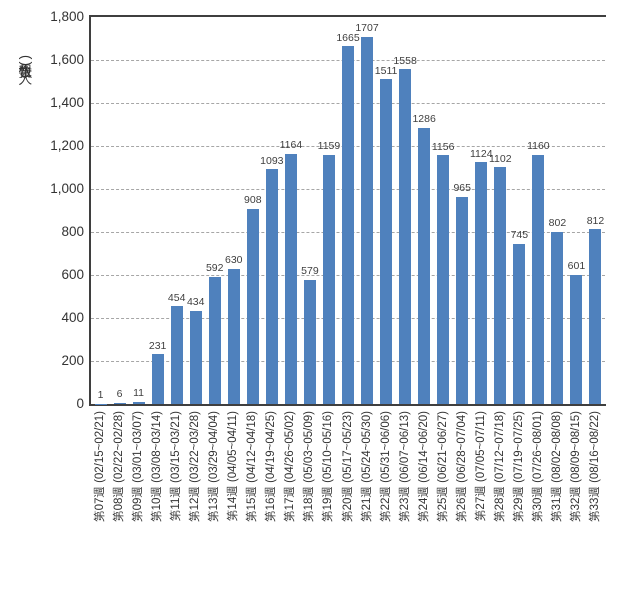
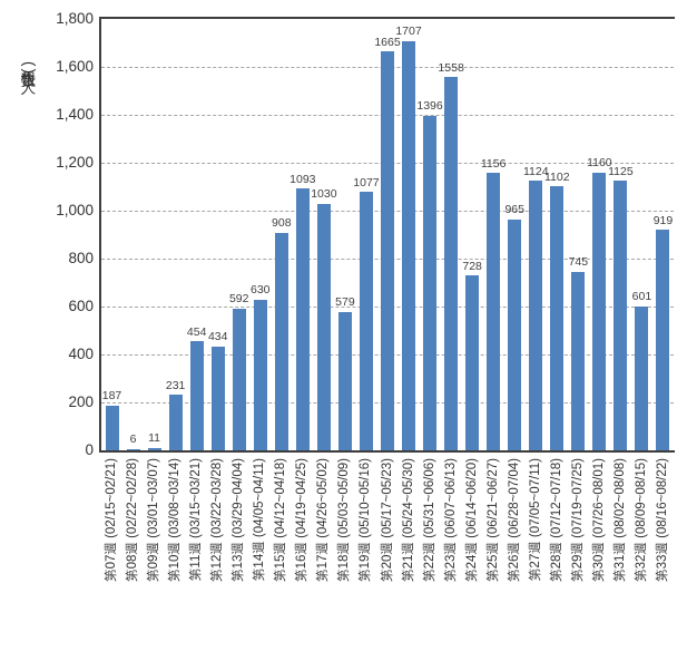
第07週 (02/15~02/21): 1 -> 187
第17週 (04/26~05/02): 1164 -> 1030
第19週 (05/10~05/16): 1159 -> 1077
第22週 (05/31~06/06): 1511 -> 1396
第24週 (06/14~06/20): 1286 -> 728
第31週 (08/02~08/08): 802 -> 1125
第33週 (08/16~08/22): 812 -> 919
